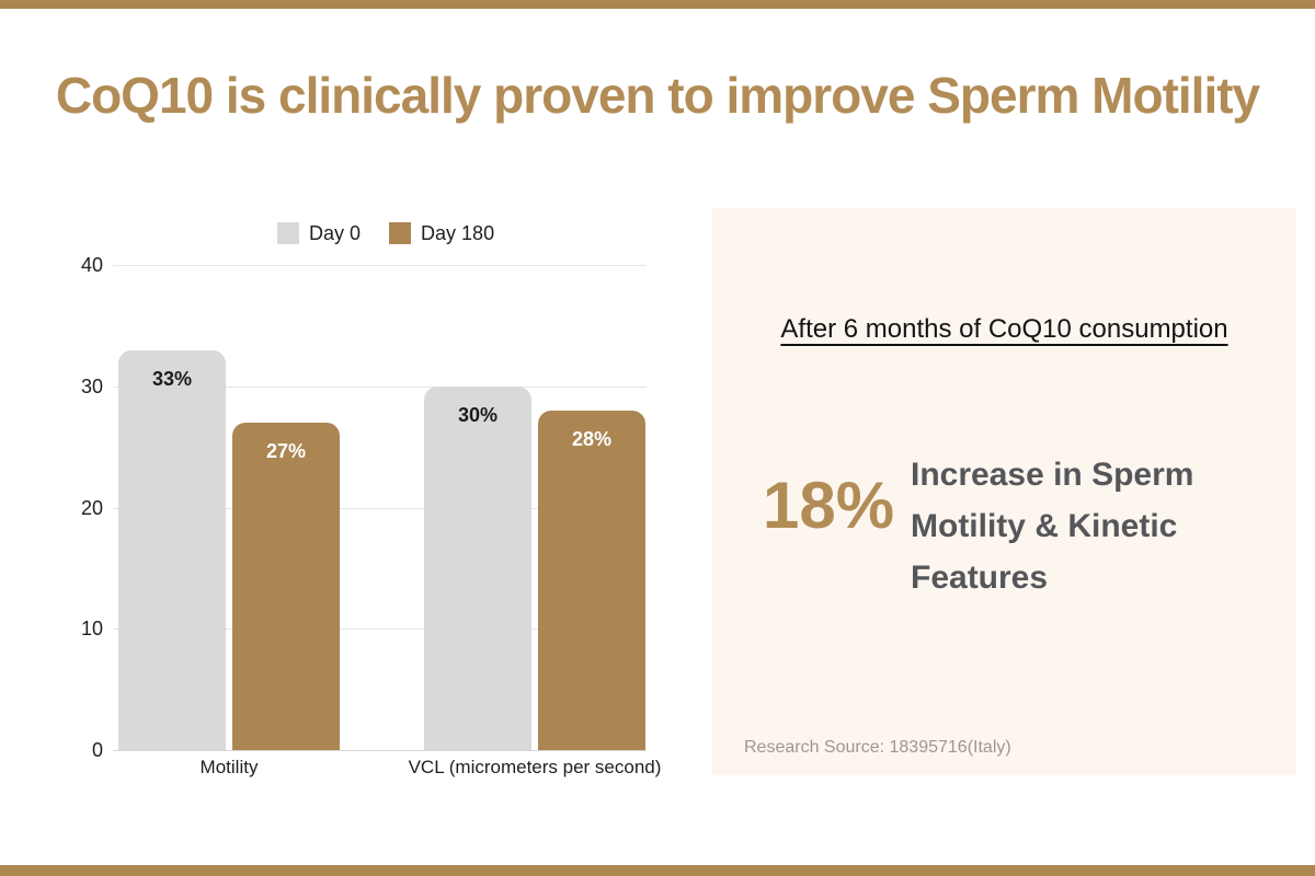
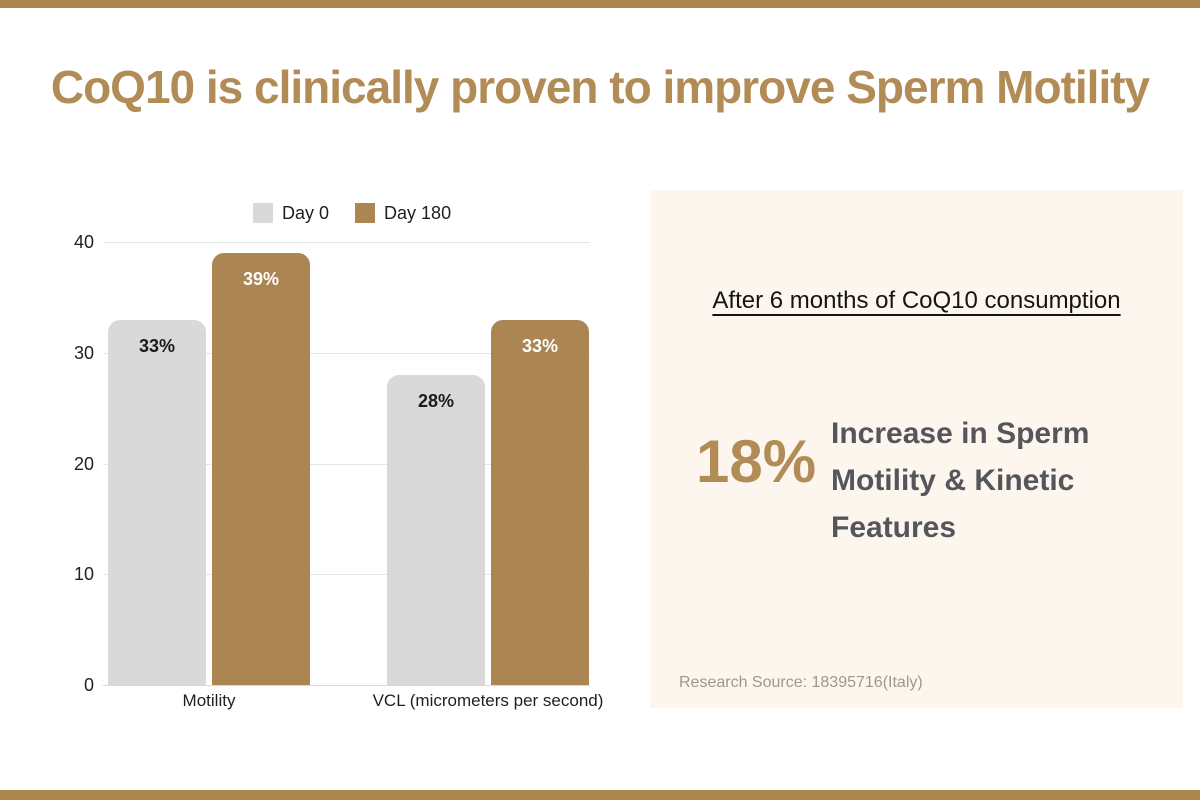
Day 180/Motility: 27% -> 39%
Day 0/VCL (micrometers per second): 30% -> 28%
Day 180/VCL (micrometers per second): 28% -> 33%
